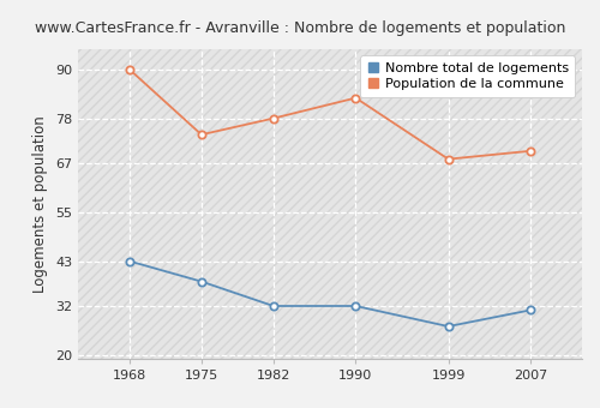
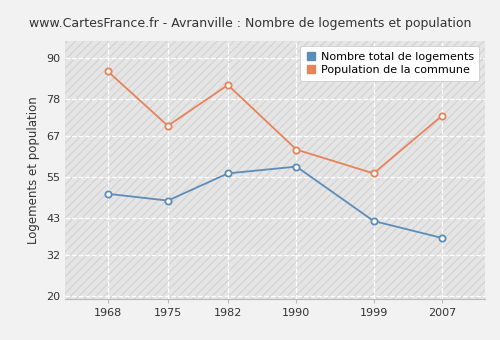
Nombre total de logements/1968: 43 -> 50
Population de la commune/1968: 90 -> 86
Nombre total de logements/1975: 38 -> 48
Population de la commune/1975: 74 -> 70
Nombre total de logements/1982: 32 -> 56
Population de la commune/1982: 78 -> 82
Nombre total de logements/1990: 32 -> 58
Population de la commune/1990: 83 -> 63
Nombre total de logements/1999: 27 -> 42
Population de la commune/1999: 68 -> 56
Nombre total de logements/2007: 31 -> 37
Population de la commune/2007: 70 -> 73
